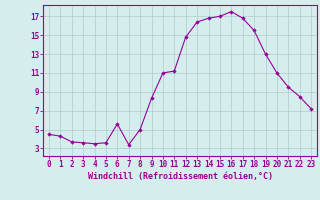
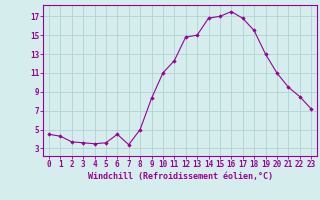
6: 5.6 -> 4.5
11: 11.2 -> 12.3
13: 16.4 -> 15.0
